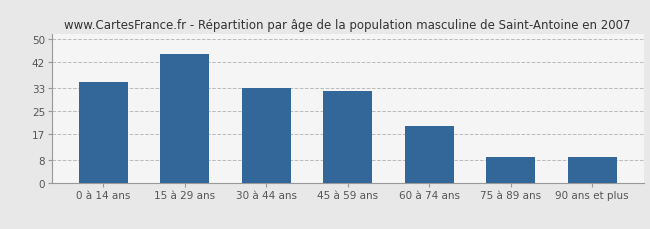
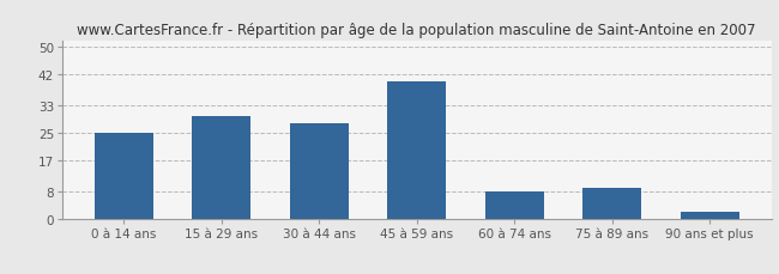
0 à 14 ans: 35 -> 25
15 à 29 ans: 45 -> 30
30 à 44 ans: 33 -> 28
45 à 59 ans: 32 -> 40
60 à 74 ans: 20 -> 8
90 ans et plus: 9 -> 2
